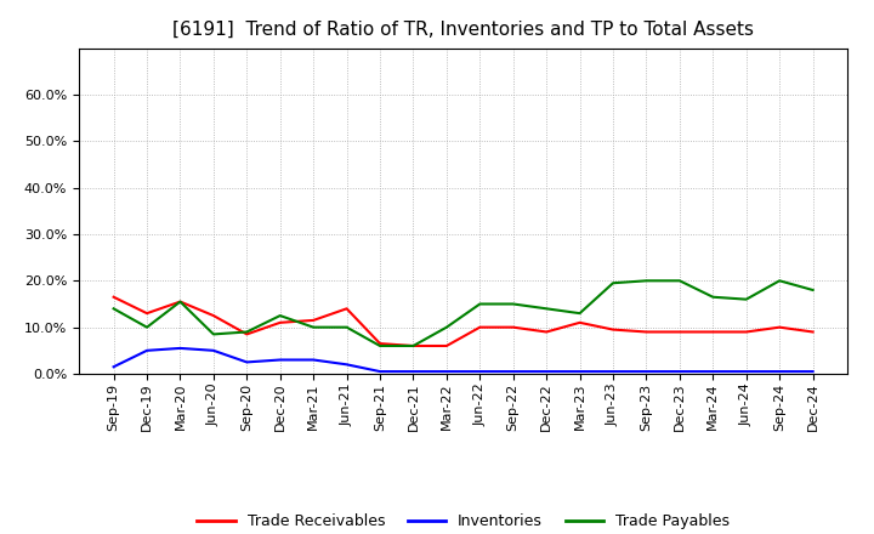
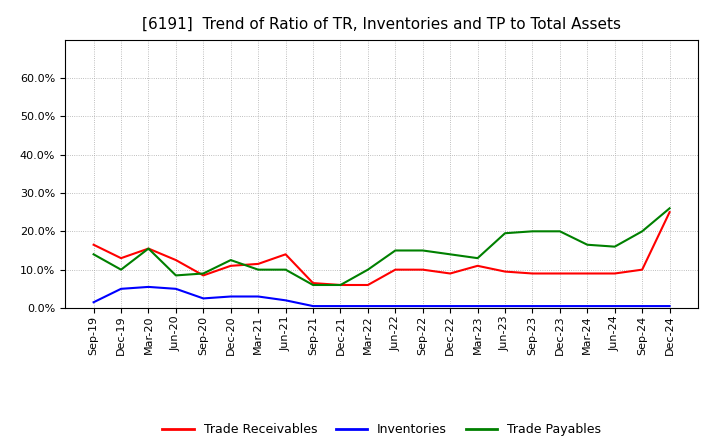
Trade Receivables/Dec-24: 9.0% -> 25.0%
Trade Payables/Dec-24: 18.0% -> 26.0%
